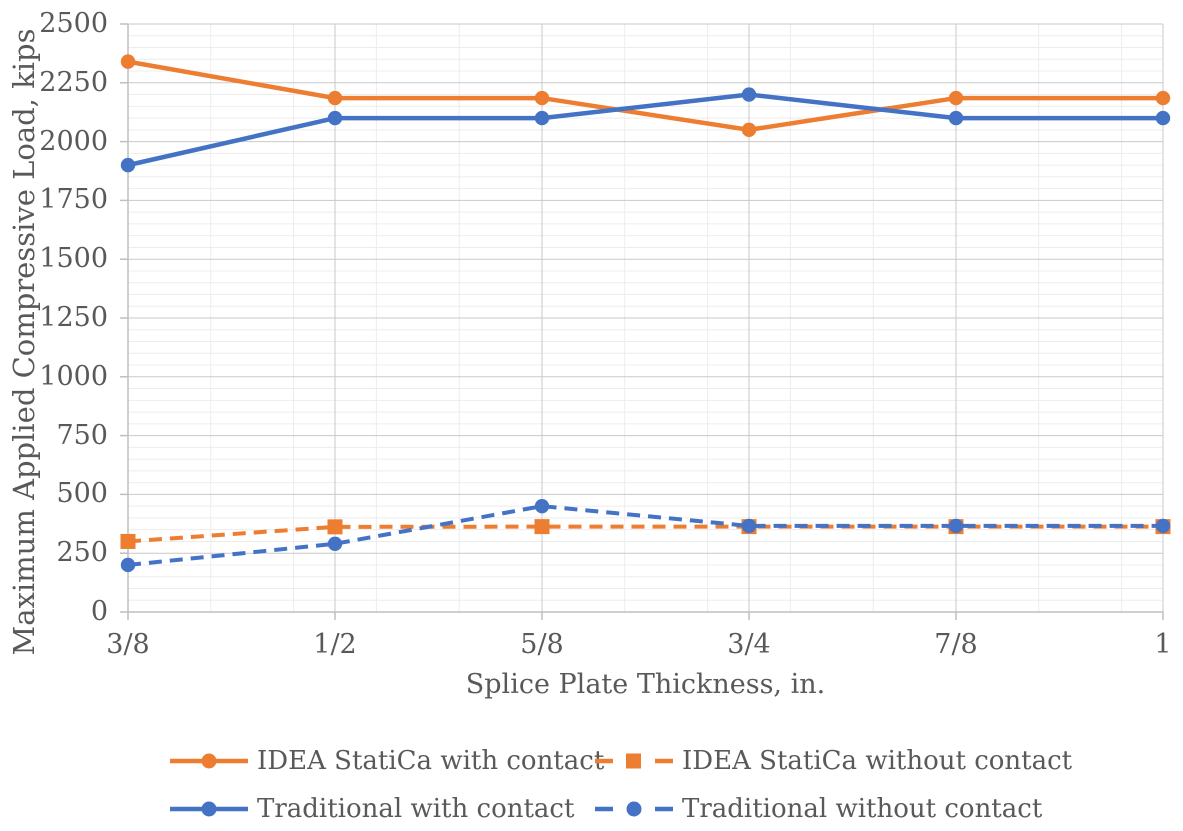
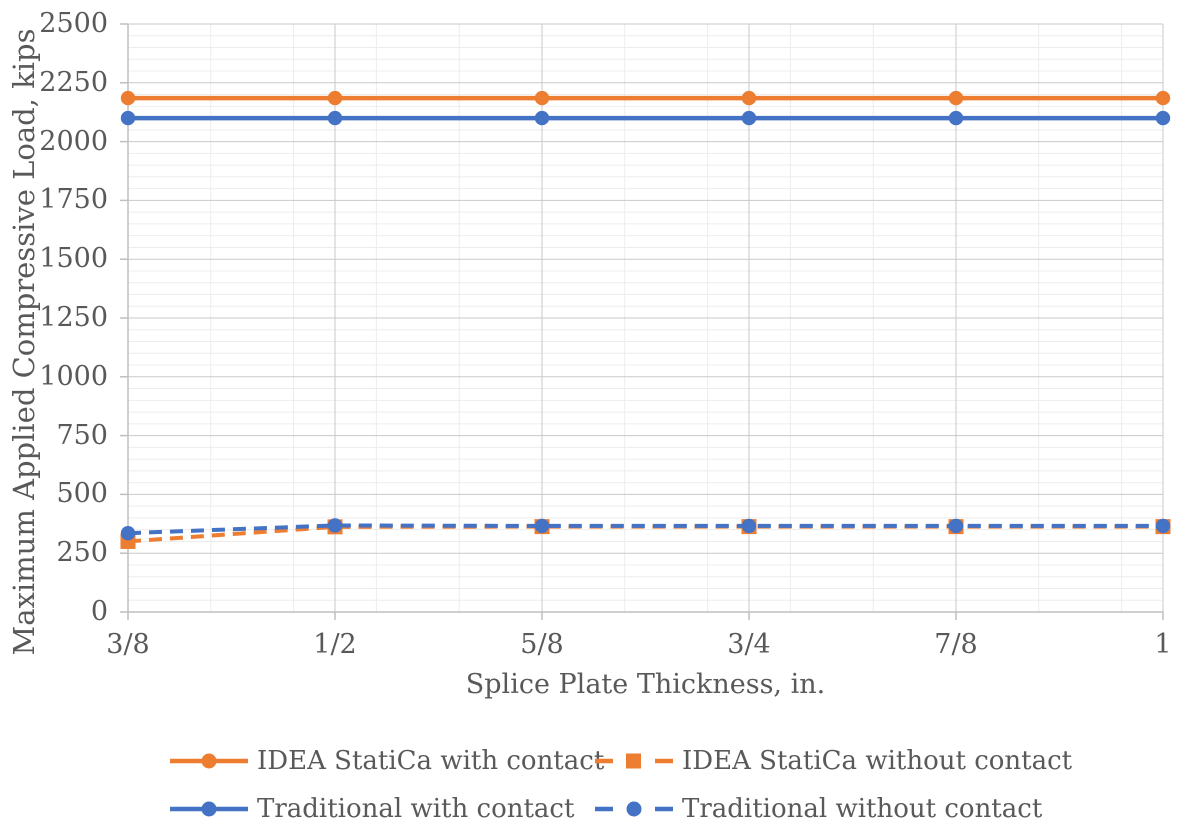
IDEA StatiCa with contact/3/8: 2340 -> 2180
Traditional with contact/3/8: 1900 -> 2100
Traditional without contact/3/8: 200 -> 340
Traditional without contact/1/2: 290 -> 370
Traditional without contact/5/8: 450 -> 370
IDEA StatiCa with contact/3/4: 2050 -> 2180
Traditional with contact/3/4: 2200 -> 2100
